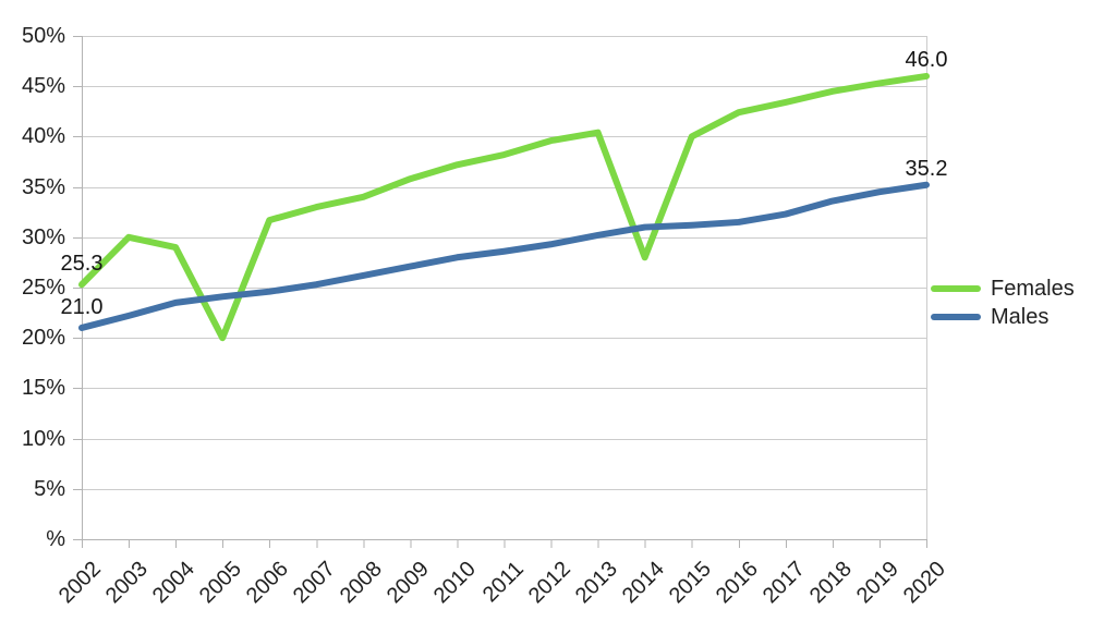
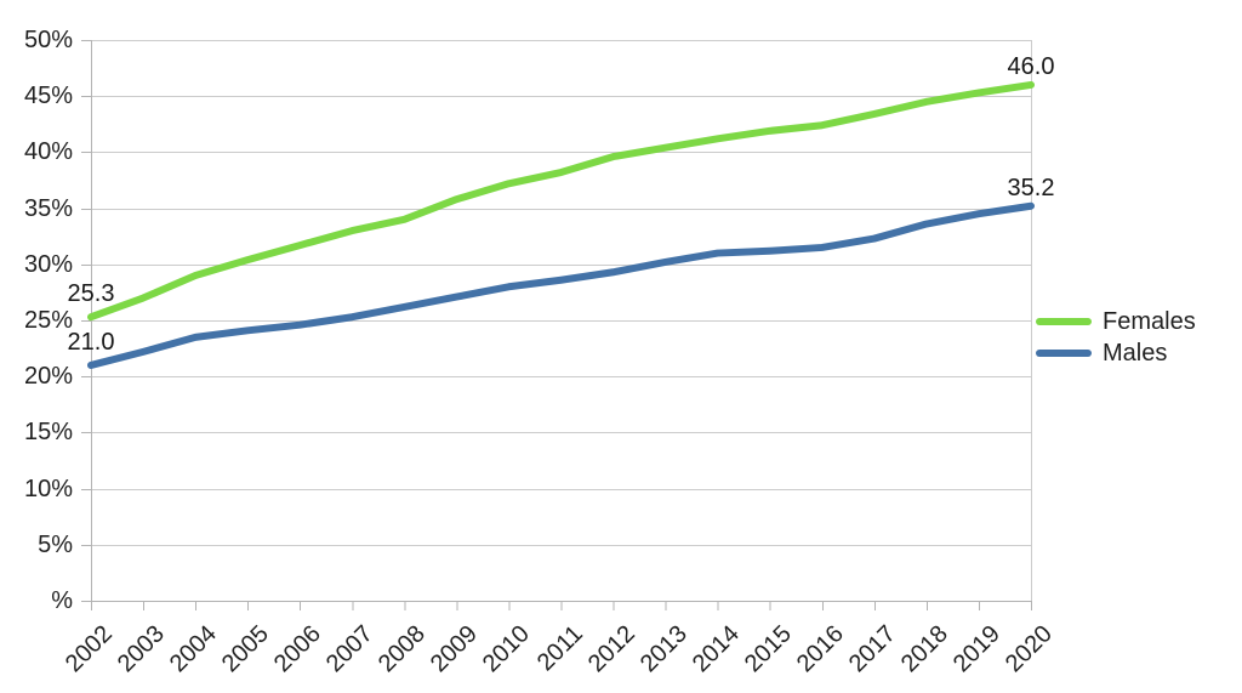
Females/2003: 30% -> 27%
Females/2005: 20% -> 30%
Females/2014: 28% -> 41%
Females/2015: 40% -> 42%
